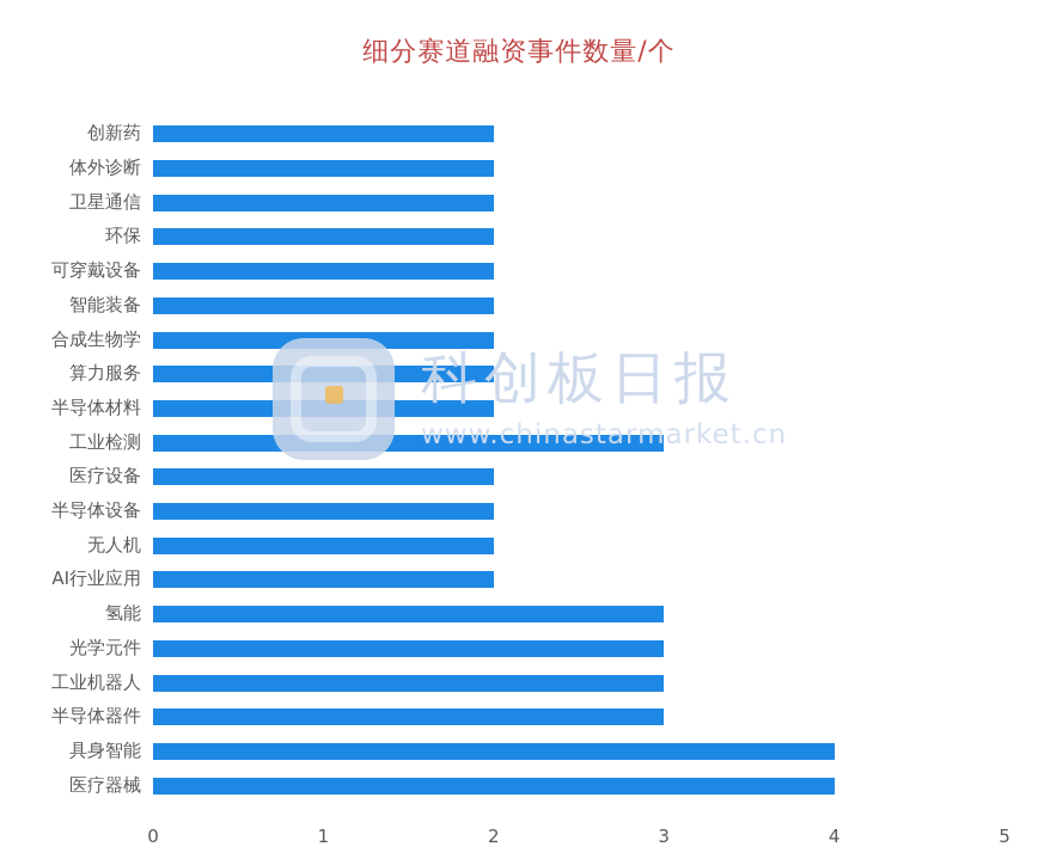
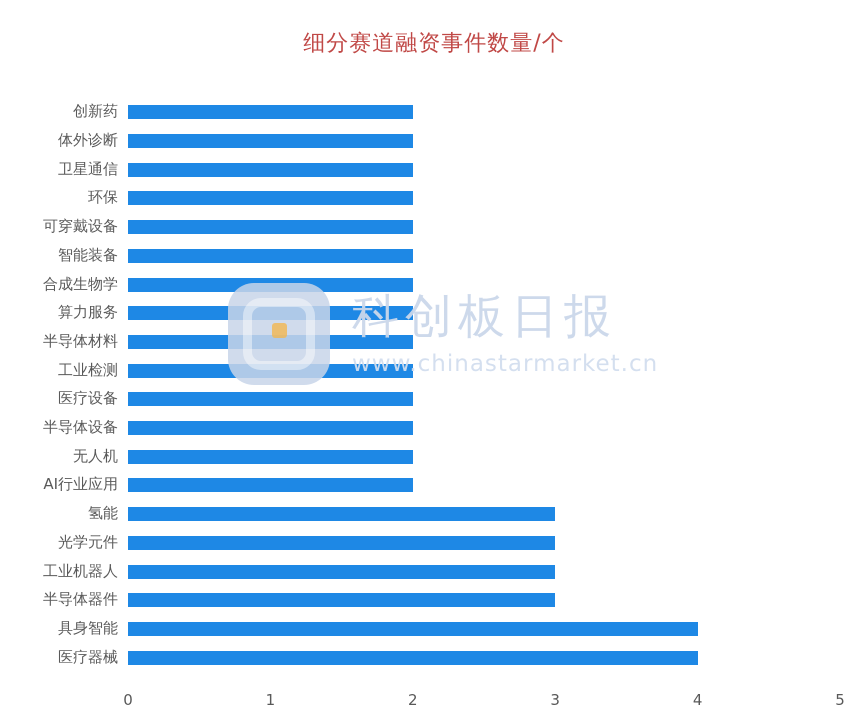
工业检测: 3 -> 2
